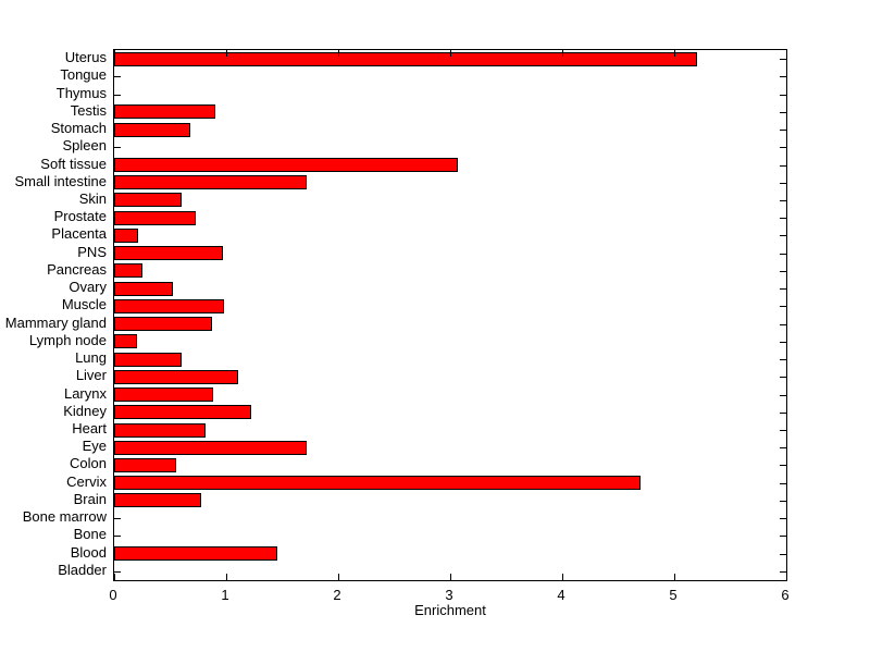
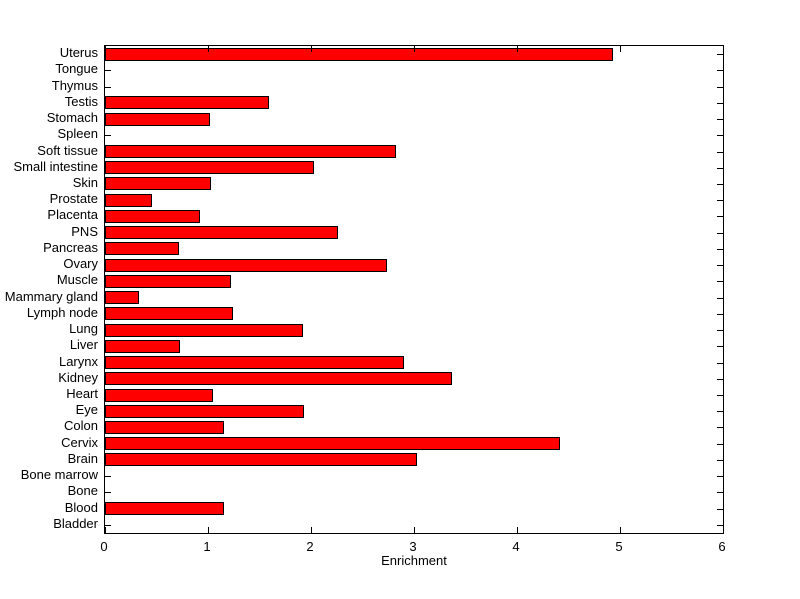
Uterus: 5.20 -> 4.93
Testis: 0.90 -> 1.59
Stomach: 0.68 -> 1.02
Soft tissue: 3.07 -> 2.83
Small intestine: 1.72 -> 2.03
Skin: 0.60 -> 1.03
Prostate: 0.73 -> 0.46
Placenta: 0.21 -> 0.92
PNS: 0.97 -> 2.26
Pancreas: 0.25 -> 0.72
Ovary: 0.52 -> 2.74
Muscle: 0.98 -> 1.22
Mammary gland: 0.87 -> 0.33
Lymph node: 0.20 -> 1.24
Lung: 0.60 -> 1.92
Liver: 1.11 -> 0.73
Larynx: 0.88 -> 2.90
Kidney: 1.22 -> 3.37
Heart: 0.82 -> 1.05
Eye: 1.72 -> 1.93
Colon: 0.55 -> 1.16
Cervix: 4.70 -> 4.42
Brain: 0.78 -> 3.03
Blood: 1.46 -> 1.16
